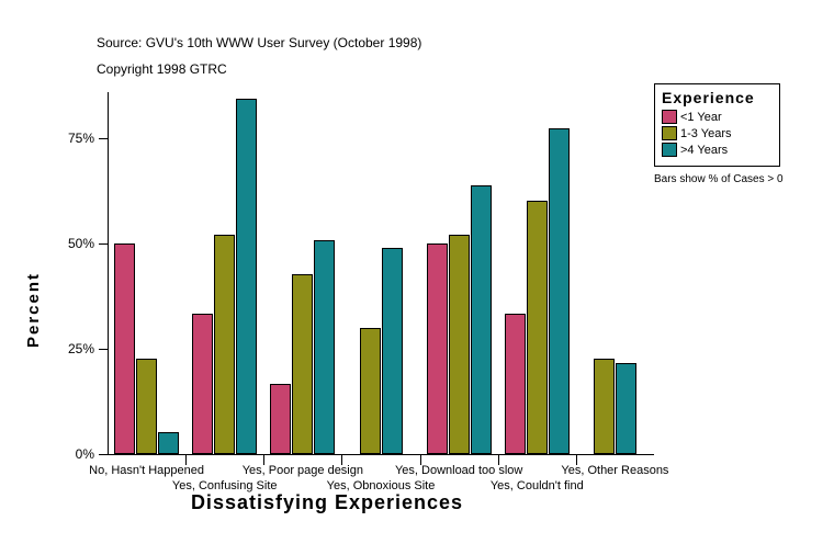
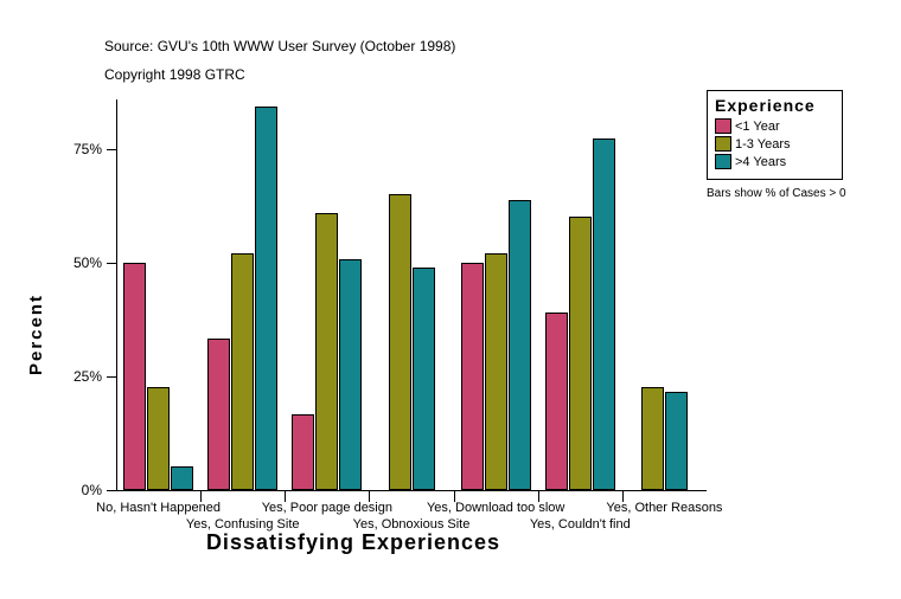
1-3 Years/Yes, Poor page design: 43% -> 61%
1-3 Years/Yes, Obnoxious Site: 30% -> 65%
<1 Year/Yes, Couldn't find: 33% -> 39%
